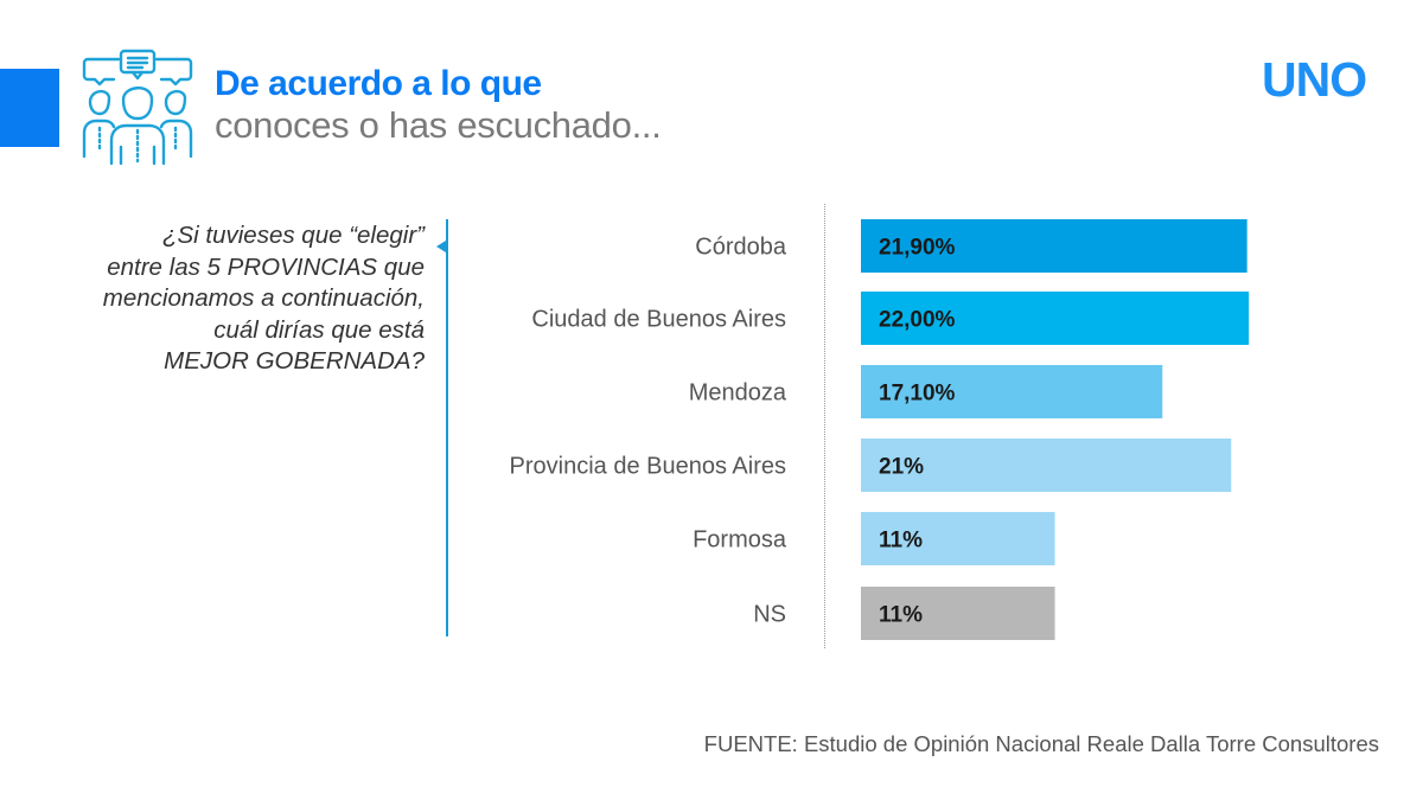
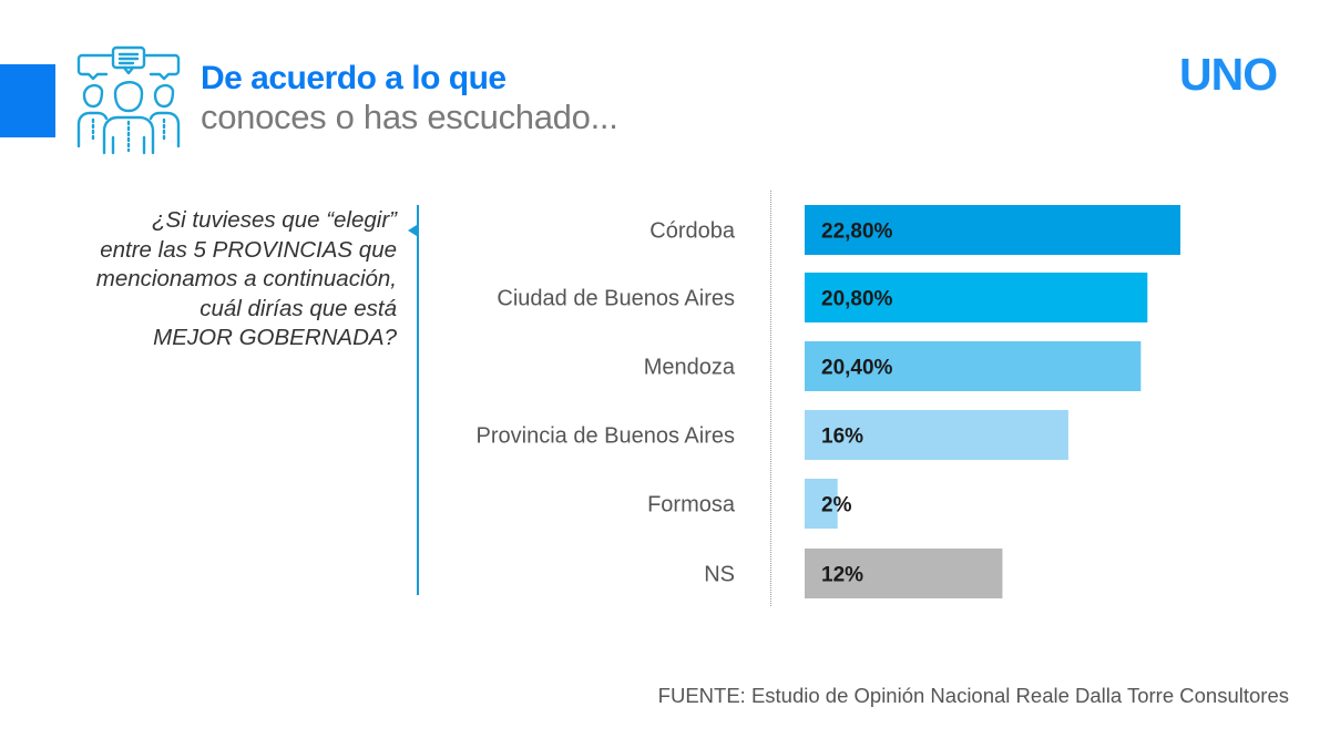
Córdoba: 21,90% -> 22,80%
Ciudad de Buenos Aires: 22,00% -> 20,80%
Mendoza: 17,10% -> 20,40%
Provincia de Buenos Aires: 21% -> 16%
Formosa: 11% -> 2%
NS: 11% -> 12%
